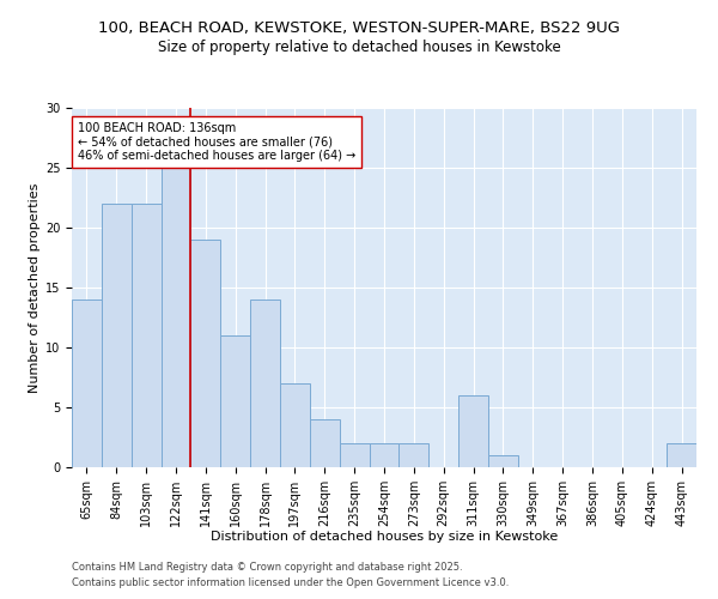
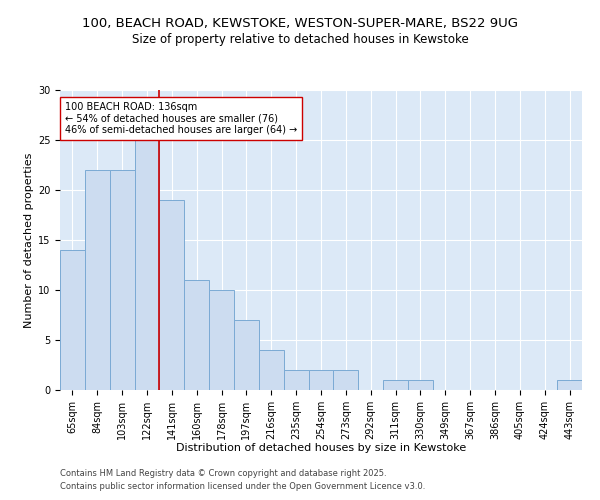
178sqm: 14 -> 10
311sqm: 6 -> 1
443sqm: 2 -> 1
